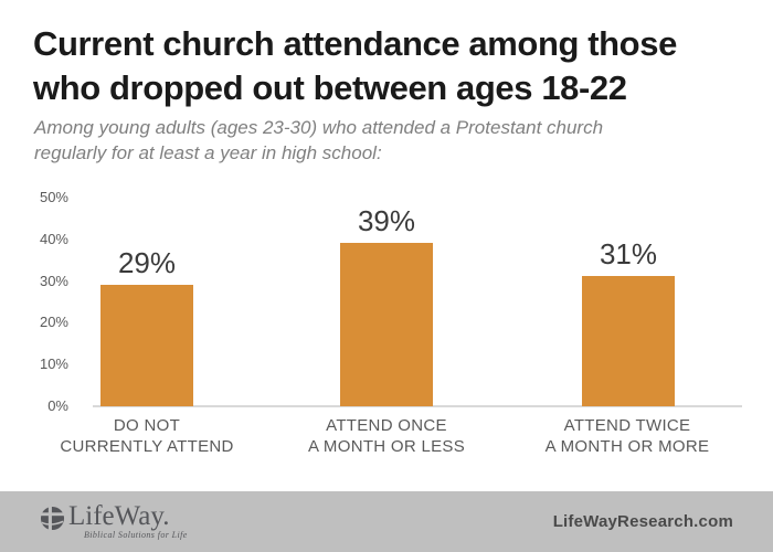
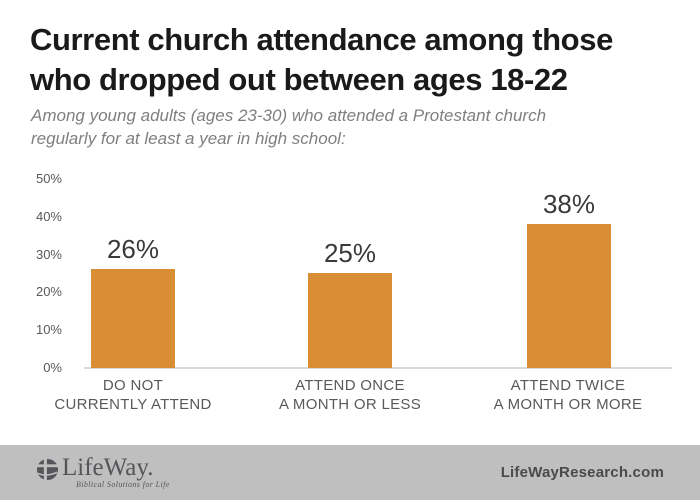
DO NOT CURRENTLY ATTEND: 29% -> 26%
ATTEND ONCE A MONTH OR LESS: 39% -> 25%
ATTEND TWICE A MONTH OR MORE: 31% -> 38%
